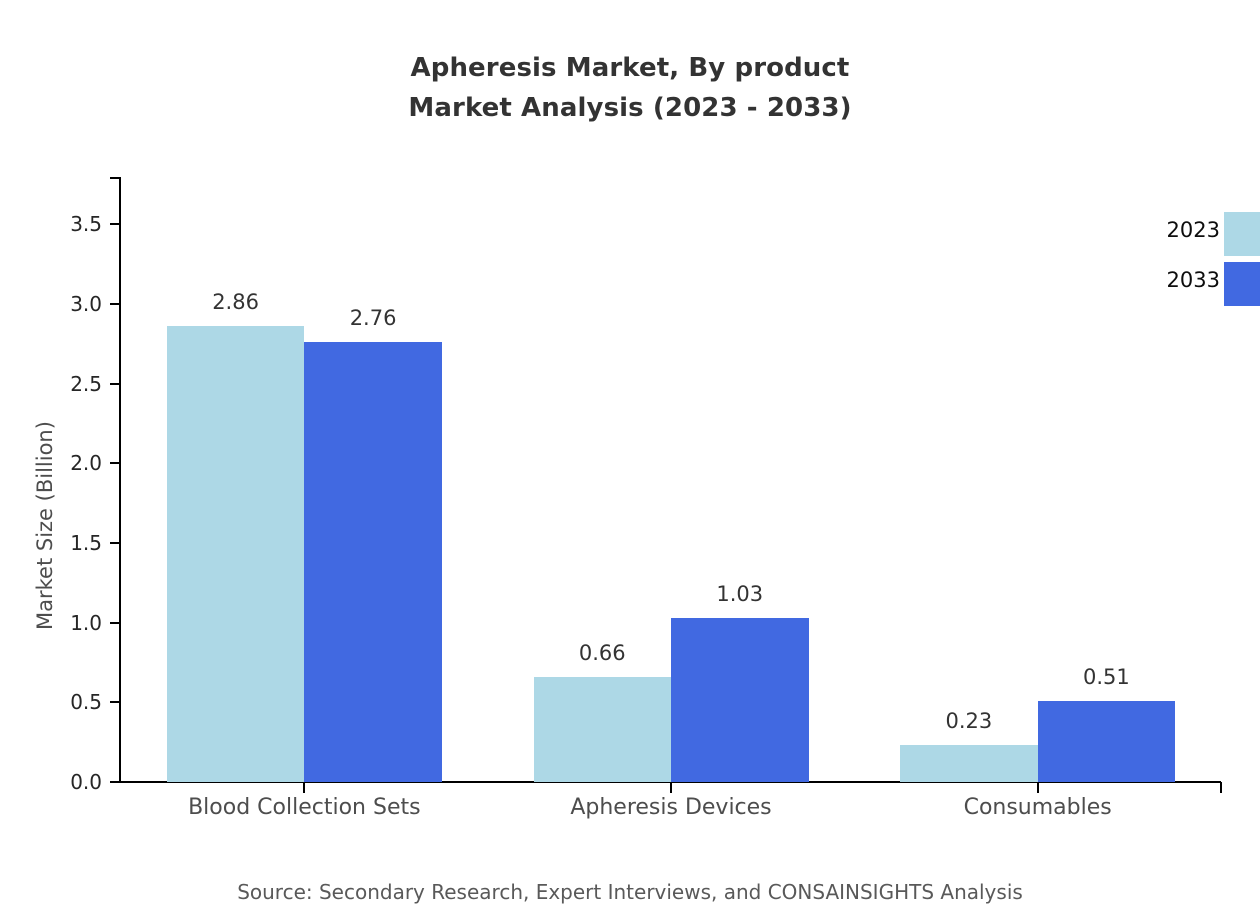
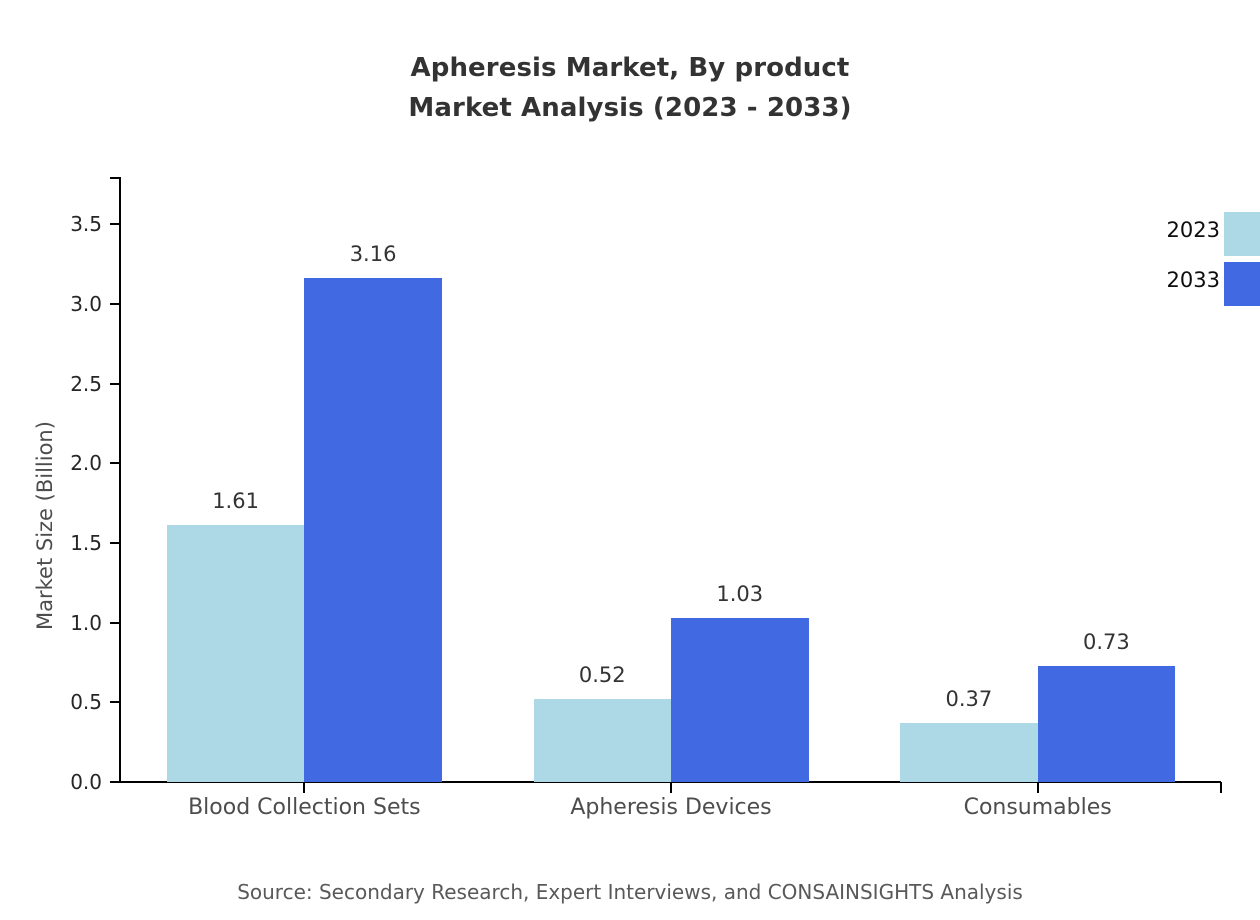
2023/Blood Collection Sets: 2.86 -> 1.61
2033/Blood Collection Sets: 2.76 -> 3.16
2023/Apheresis Devices: 0.66 -> 0.52
2023/Consumables: 0.23 -> 0.37
2033/Consumables: 0.51 -> 0.73
